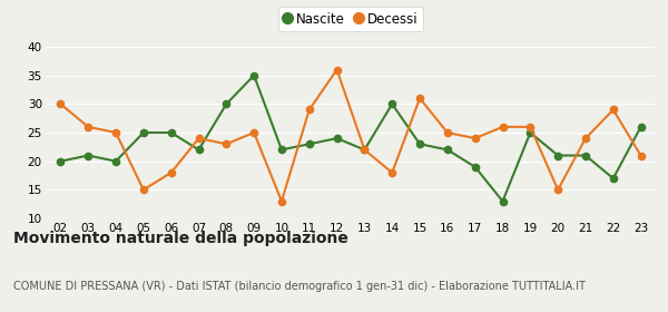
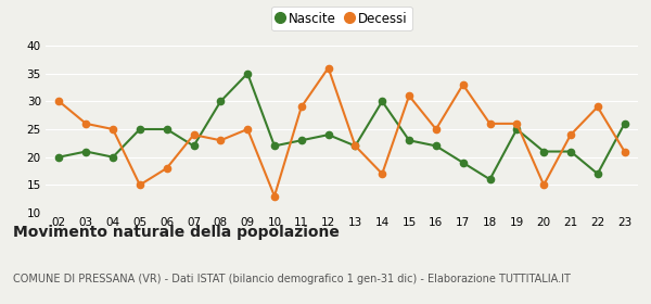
Decessi/14: 18 -> 17
Decessi/17: 24 -> 33
Nascite/18: 13 -> 16
